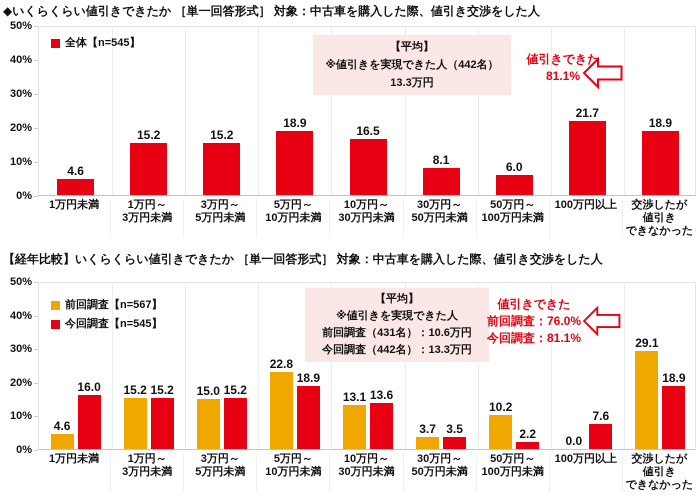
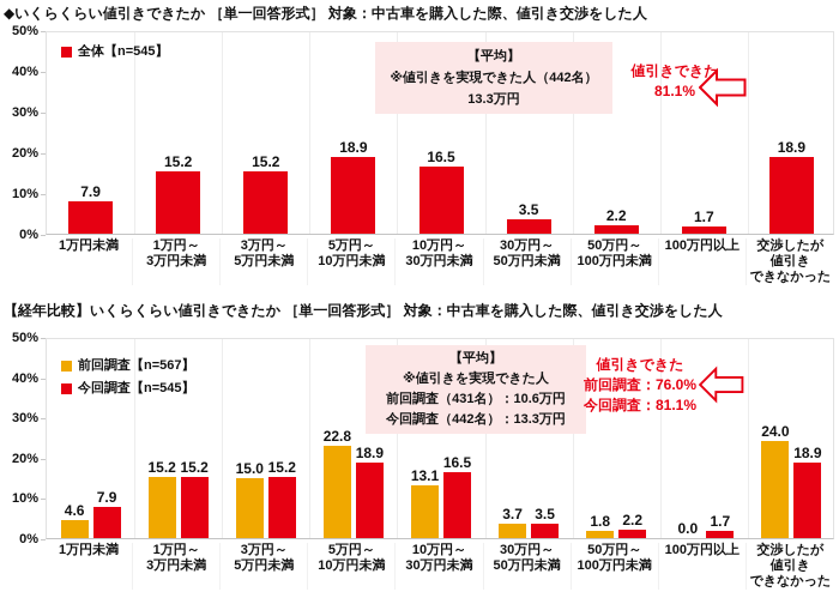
◆いくらくらい値引きできたか ［単一回答形式］ 対象：中古車を購入した際、値引き交渉をした人/1万円未満: 4.6 -> 7.9
◆いくらくらい値引きできたか ［単一回答形式］ 対象：中古車を購入した際、値引き交渉をした人/30万円～ 50万円未満: 8.1 -> 3.5
◆いくらくらい値引きできたか ［単一回答形式］ 対象：中古車を購入した際、値引き交渉をした人/50万円～ 100万円未満: 6.0 -> 2.2
◆いくらくらい値引きできたか ［単一回答形式］ 対象：中古車を購入した際、値引き交渉をした人/100万円以上: 21.7 -> 1.7
【経年比較】いくらくらい値引きできたか ［単一回答形式］ 対象：中古車を購入した際、値引き交渉をした人/今回調査【n=545】/1万円未満: 16.0 -> 7.9
【経年比較】いくらくらい値引きできたか ［単一回答形式］ 対象：中古車を購入した際、値引き交渉をした人/今回調査【n=545】/10万円～ 30万円未満: 13.6 -> 16.5
【経年比較】いくらくらい値引きできたか ［単一回答形式］ 対象：中古車を購入した際、値引き交渉をした人/前回調査【n=567】/50万円～ 100万円未満: 10.2 -> 1.8
【経年比較】いくらくらい値引きできたか ［単一回答形式］ 対象：中古車を購入した際、値引き交渉をした人/今回調査【n=545】/100万円以上: 7.6 -> 1.7
【経年比較】いくらくらい値引きできたか ［単一回答形式］ 対象：中古車を購入した際、値引き交渉をした人/前回調査【n=567】/交渉したが 値引き できなかった: 29.1 -> 24.0
